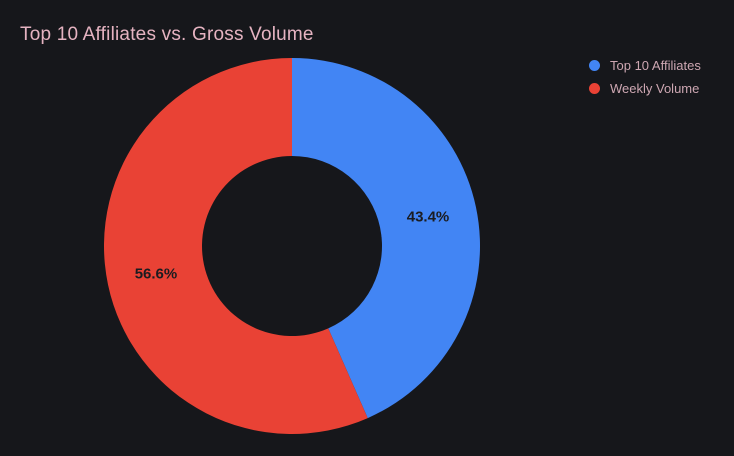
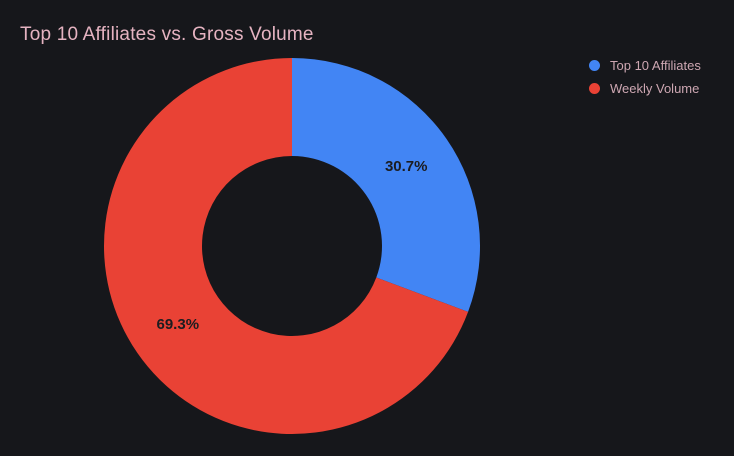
Top 10 Affiliates: 43.4% -> 30.7%
Weekly Volume: 56.6% -> 69.3%
